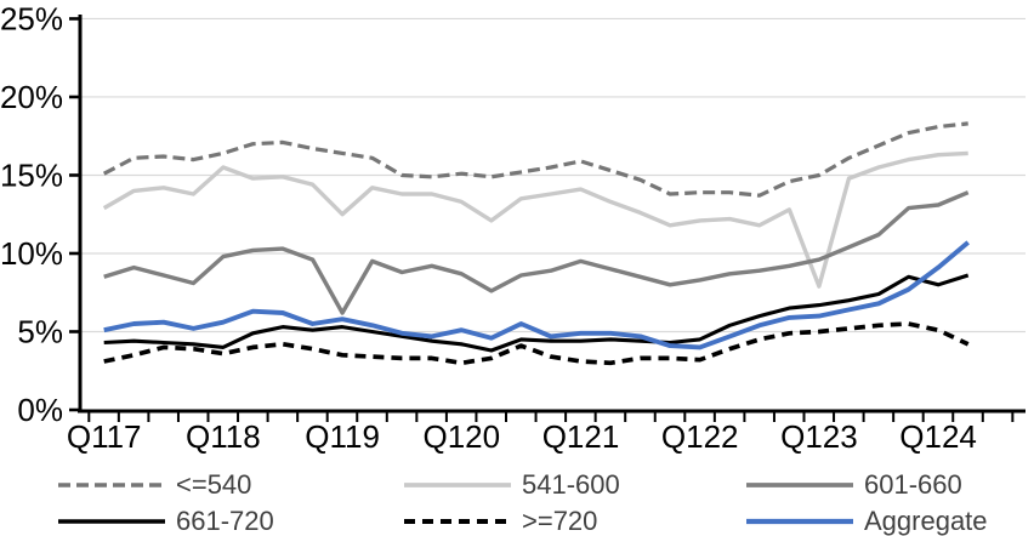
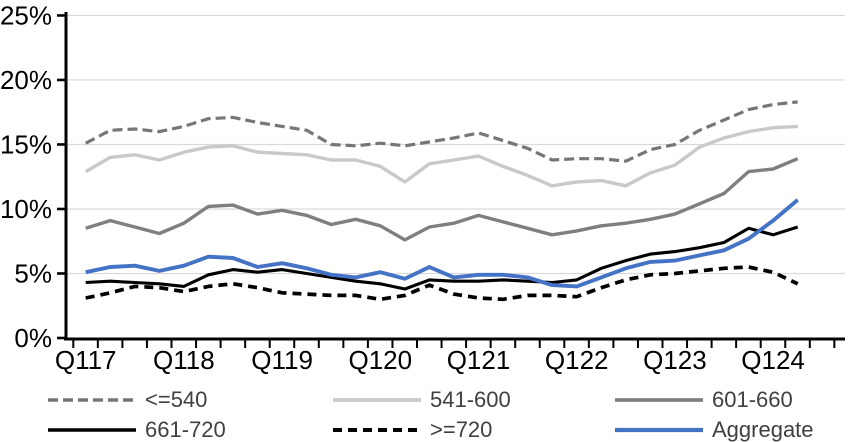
541-600/Q118: 15.5% -> 14.4%
601-660/Q118: 9.8% -> 8.9%
541-600/Q119: 12.5% -> 14.3%
601-660/Q119: 6.2% -> 9.9%
541-600/Q123: 7.9% -> 13.4%
